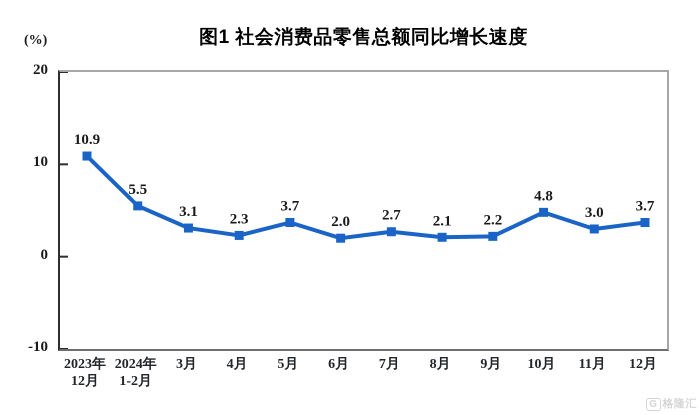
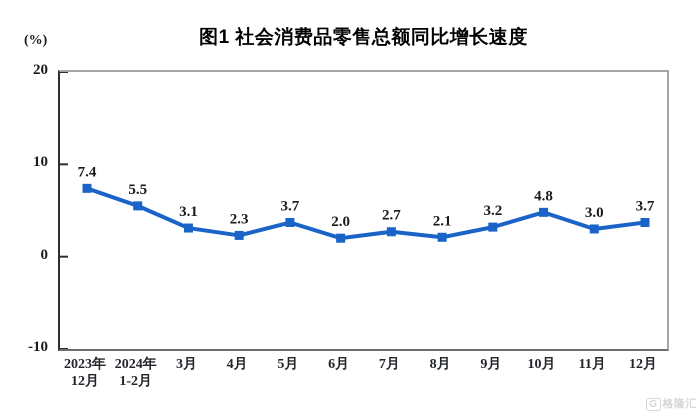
2023年 12月: 10.9 -> 7.4
9月: 2.2 -> 3.2
